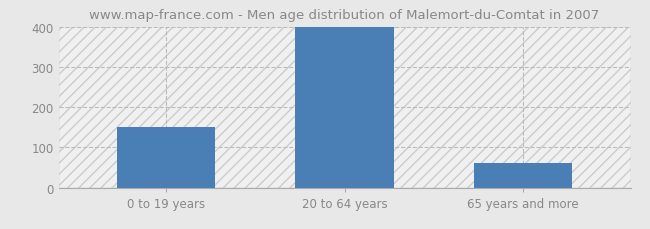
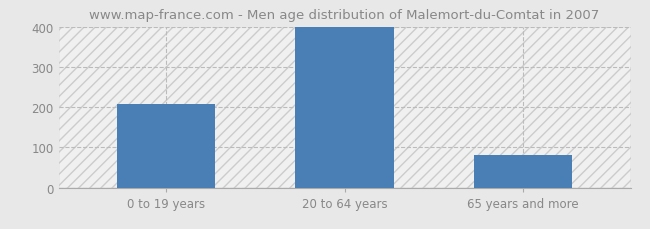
0 to 19 years: 150 -> 208
65 years and more: 60 -> 82
